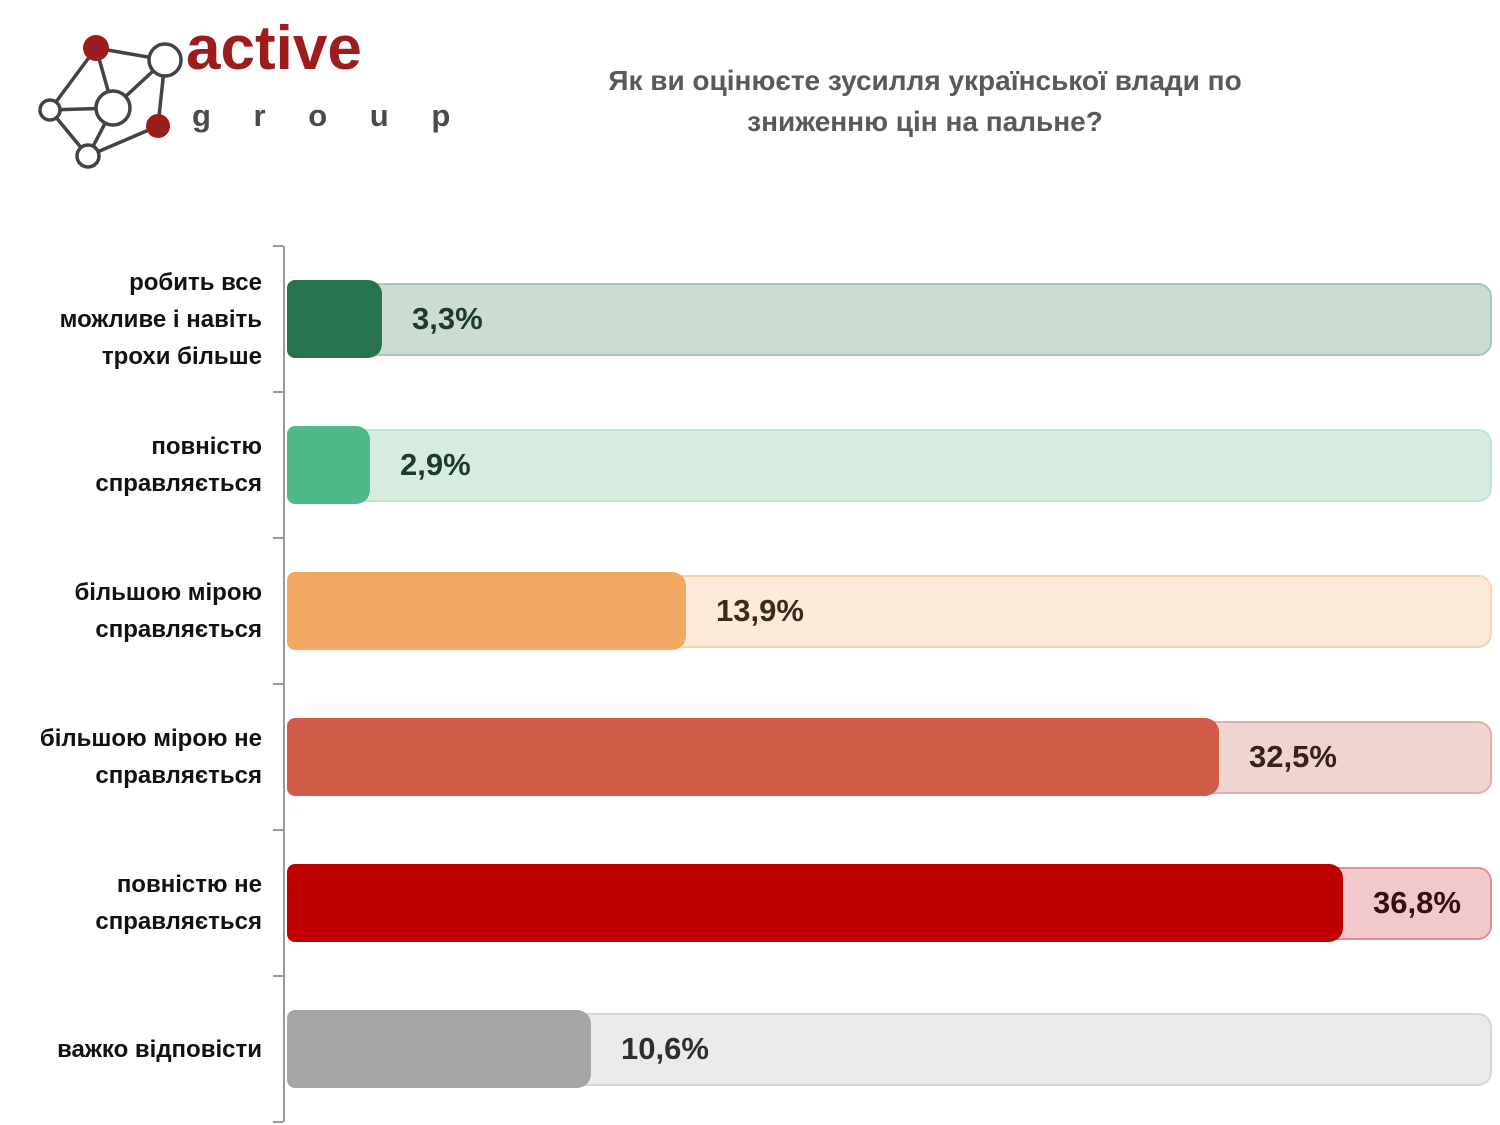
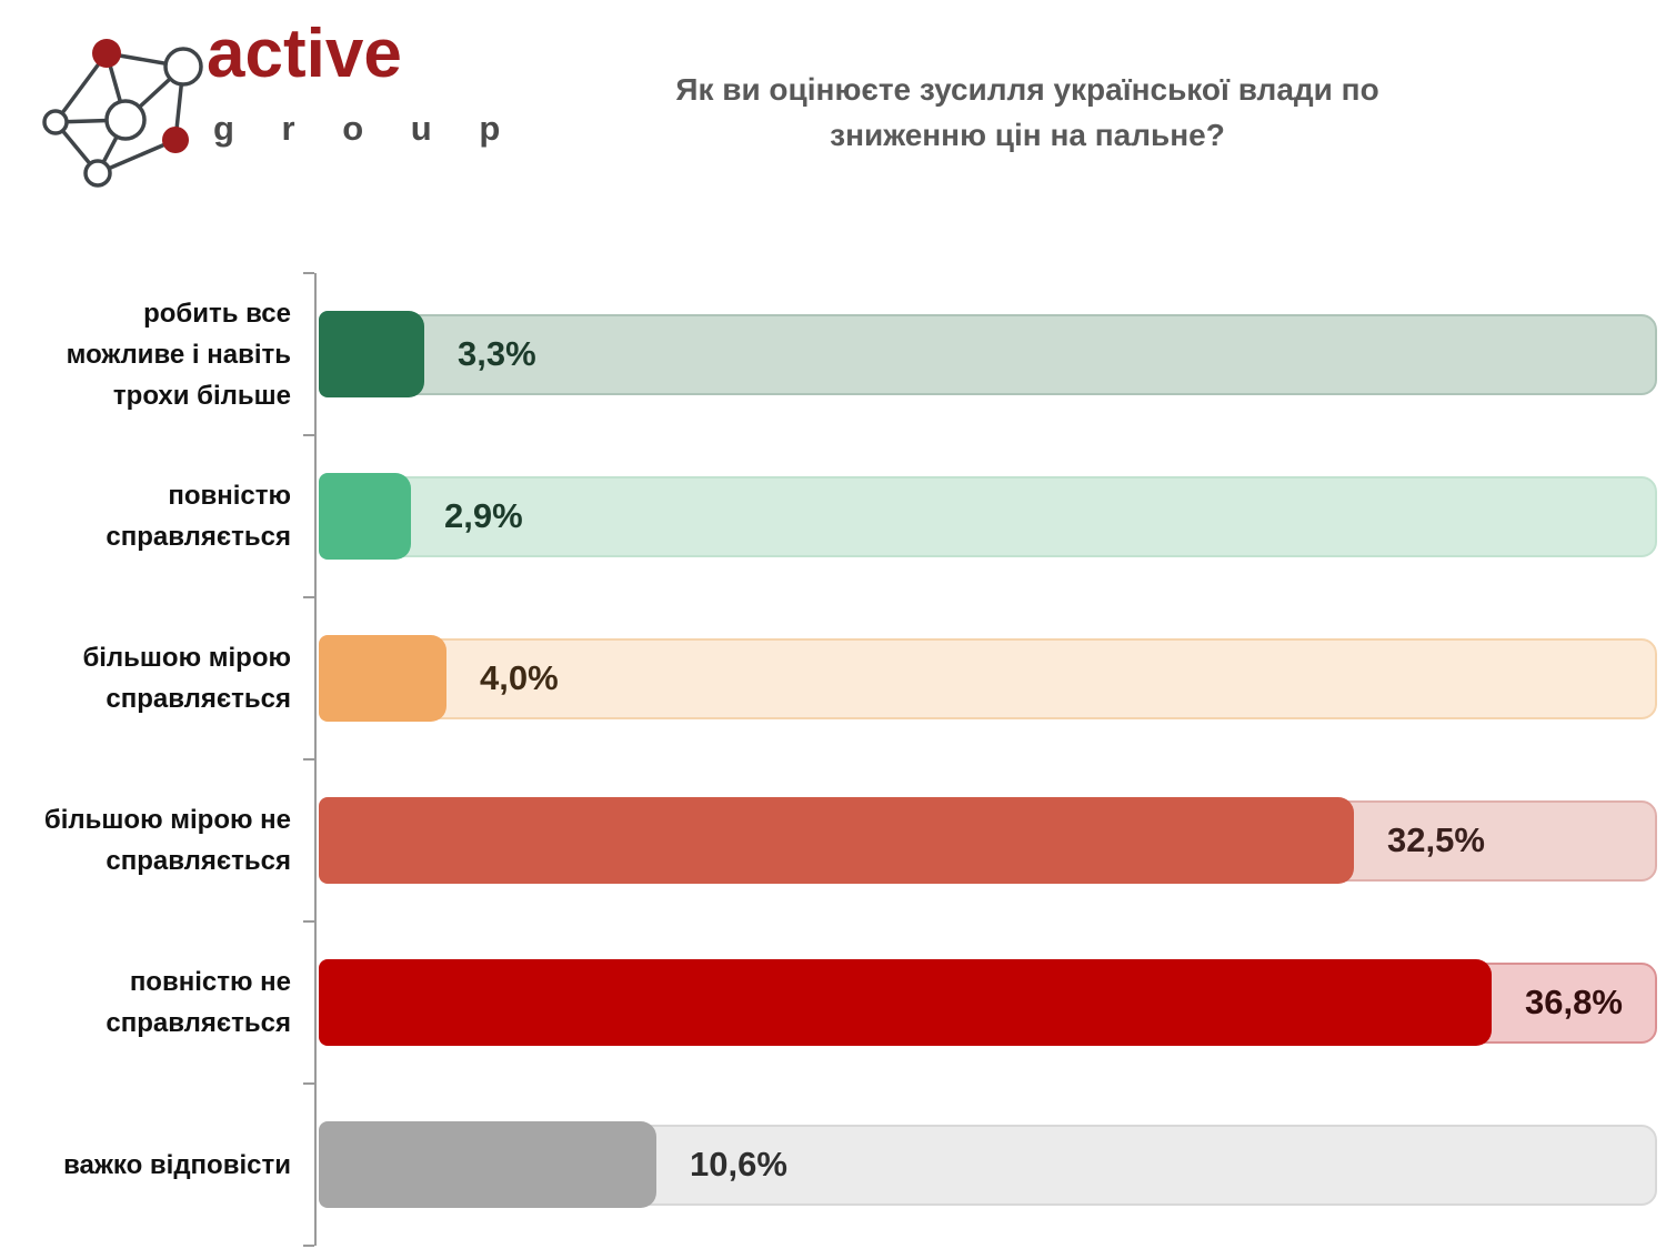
більшою мірою справляється: 13,9% -> 4,0%
